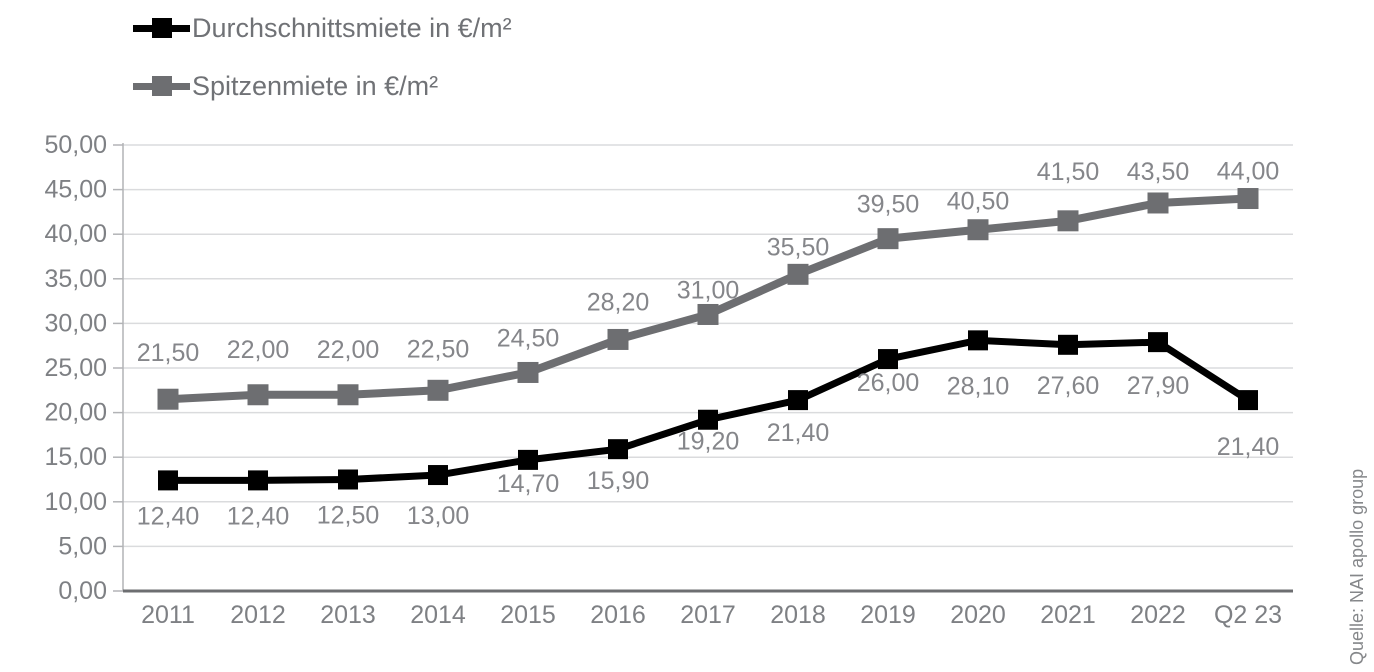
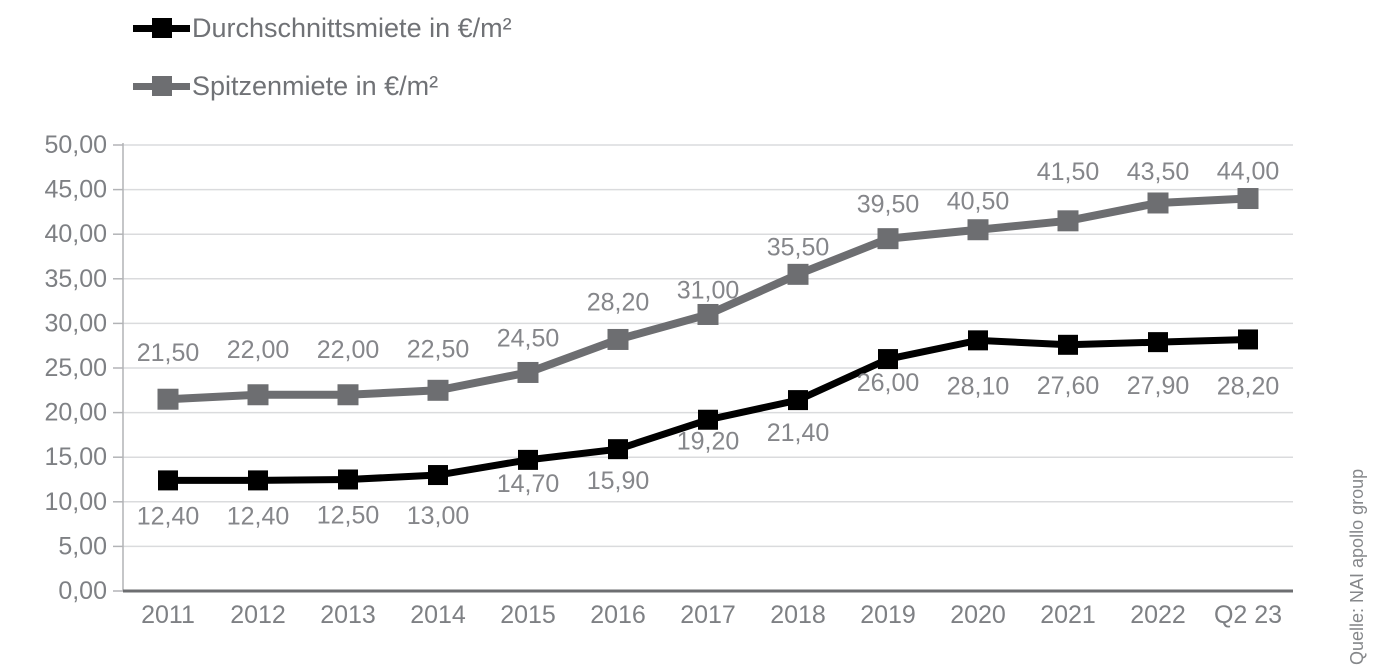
Durchschnittsmiete in €/m²/Q2 23: 21,40 -> 28,20
